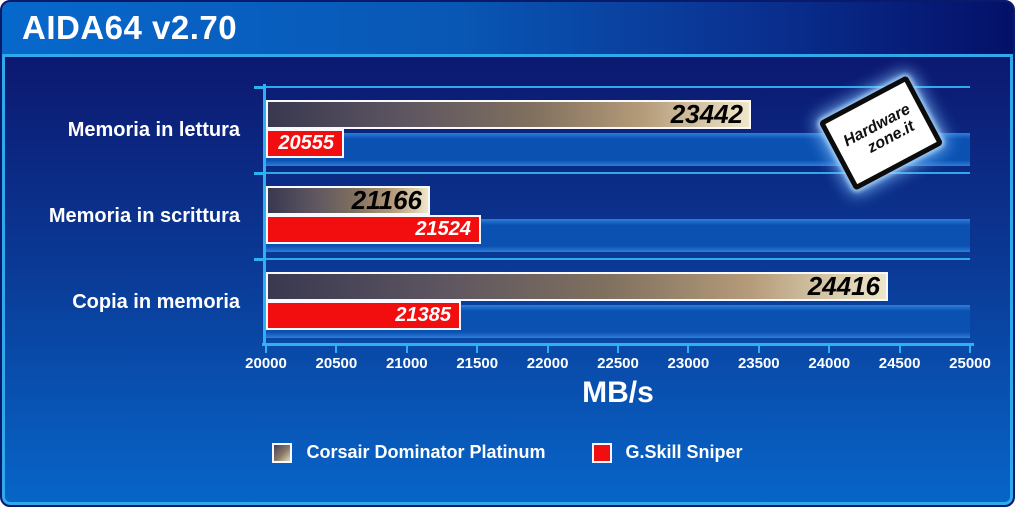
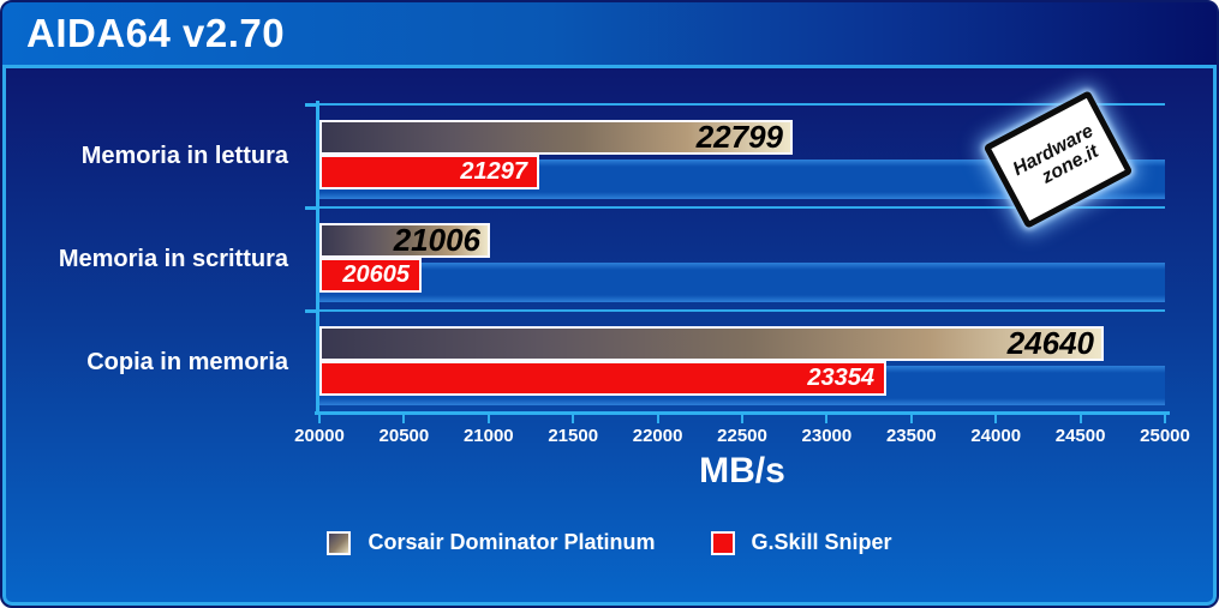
Corsair Dominator Platinum/Memoria in lettura: 23442 -> 22799
G.Skill Sniper/Memoria in lettura: 20555 -> 21297
Corsair Dominator Platinum/Memoria in scrittura: 21166 -> 21006
G.Skill Sniper/Memoria in scrittura: 21524 -> 20605
Corsair Dominator Platinum/Copia in memoria: 24416 -> 24640
G.Skill Sniper/Copia in memoria: 21385 -> 23354
